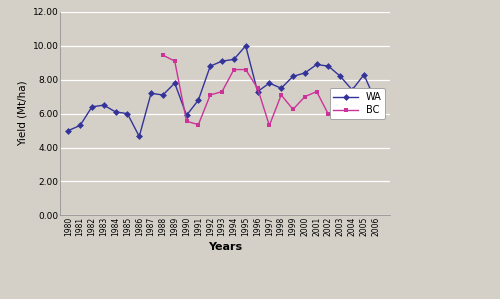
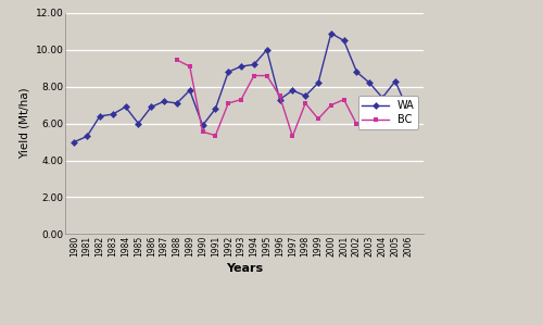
WA/1984: 6.1 -> 6.9
WA/1986: 4.7 -> 6.9
WA/2000: 8.4 -> 10.9
WA/2001: 8.9 -> 10.5
